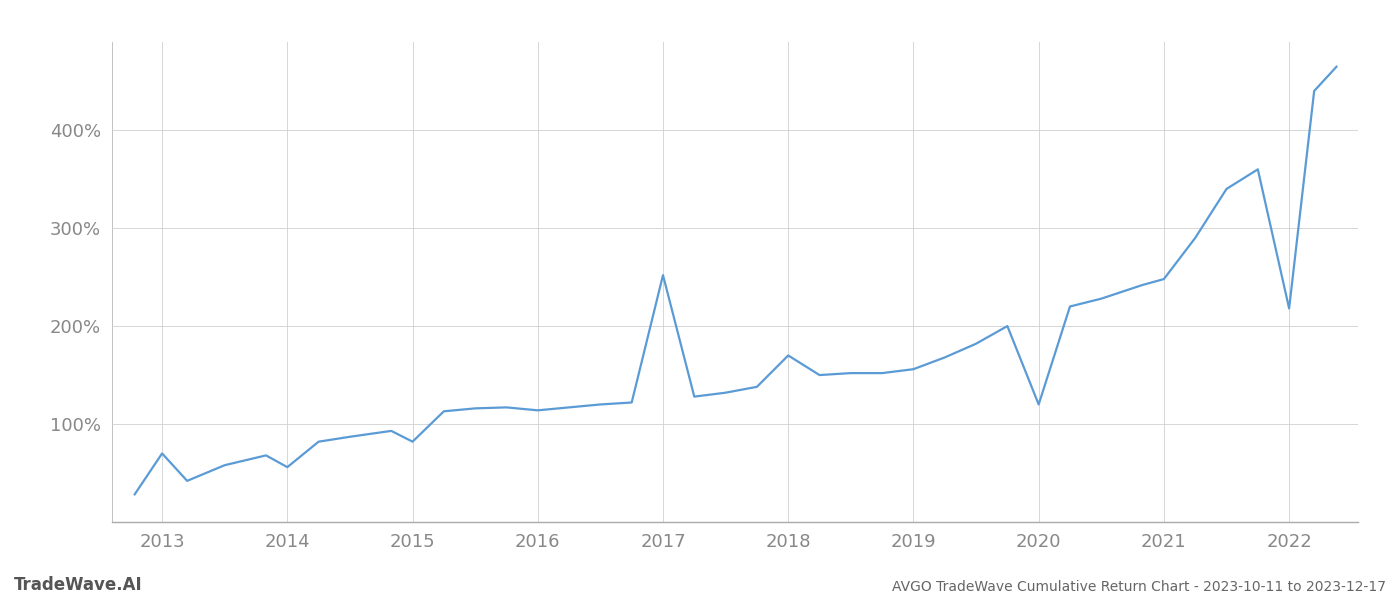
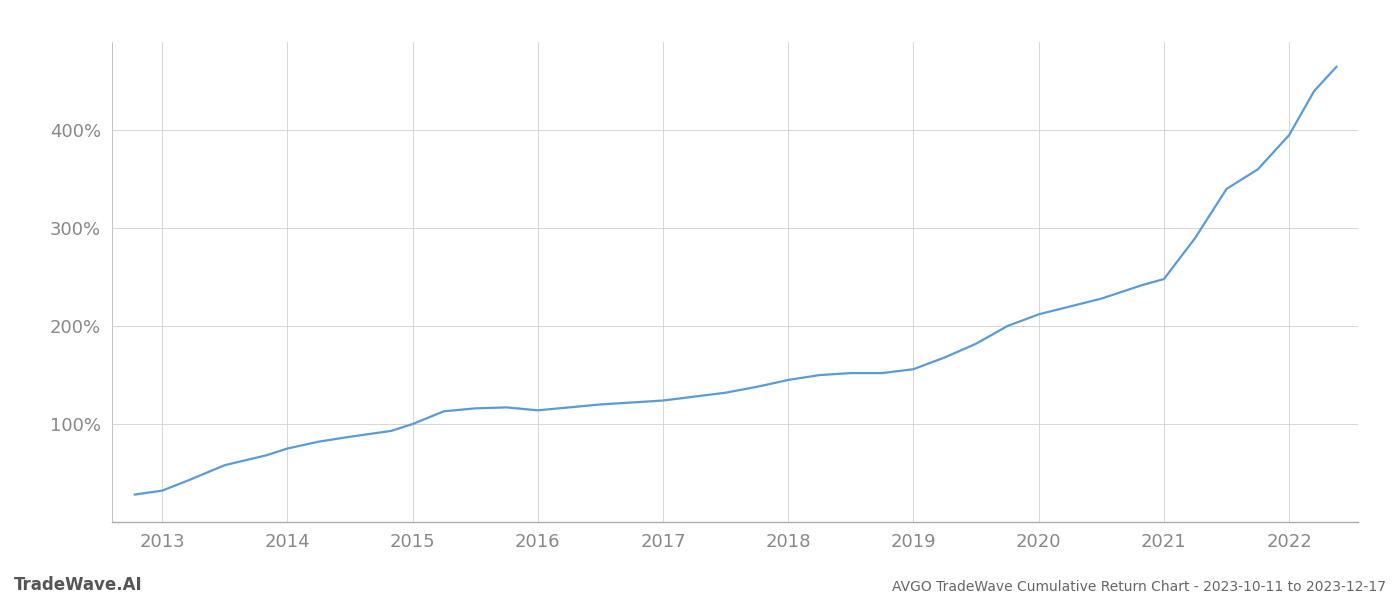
2013: 70% -> 32%
2014: 56% -> 75%
2015: 82% -> 100%
2017: 252% -> 124%
2018: 170% -> 145%
2020: 120% -> 212%
2022: 218% -> 395%
